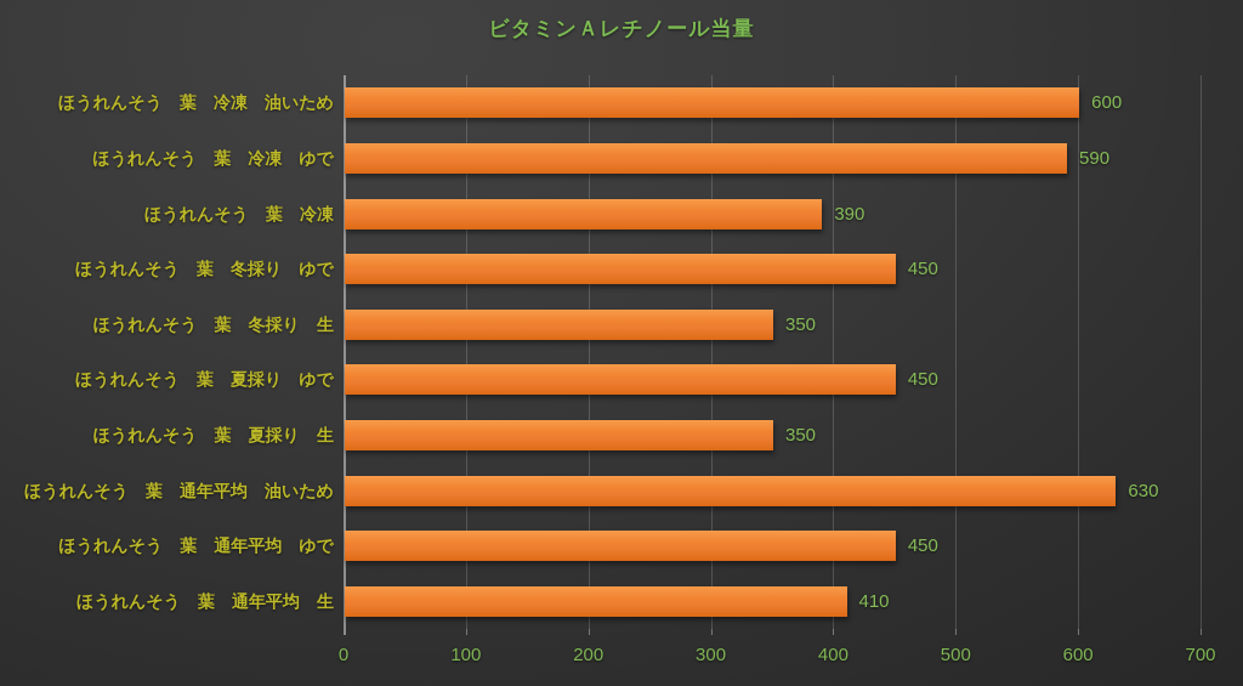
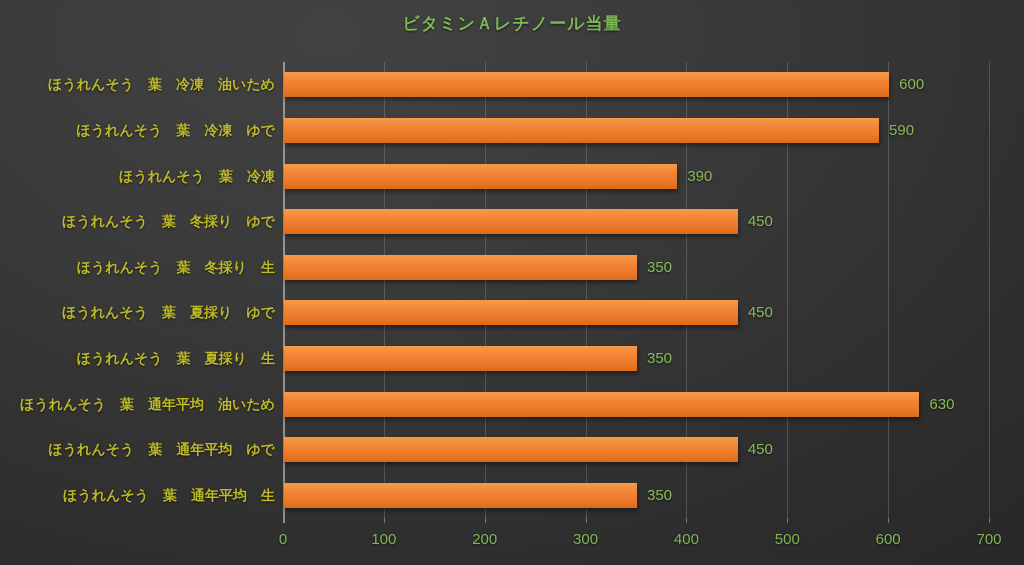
ほうれんそう 葉 通年平均 生: 410 -> 350
